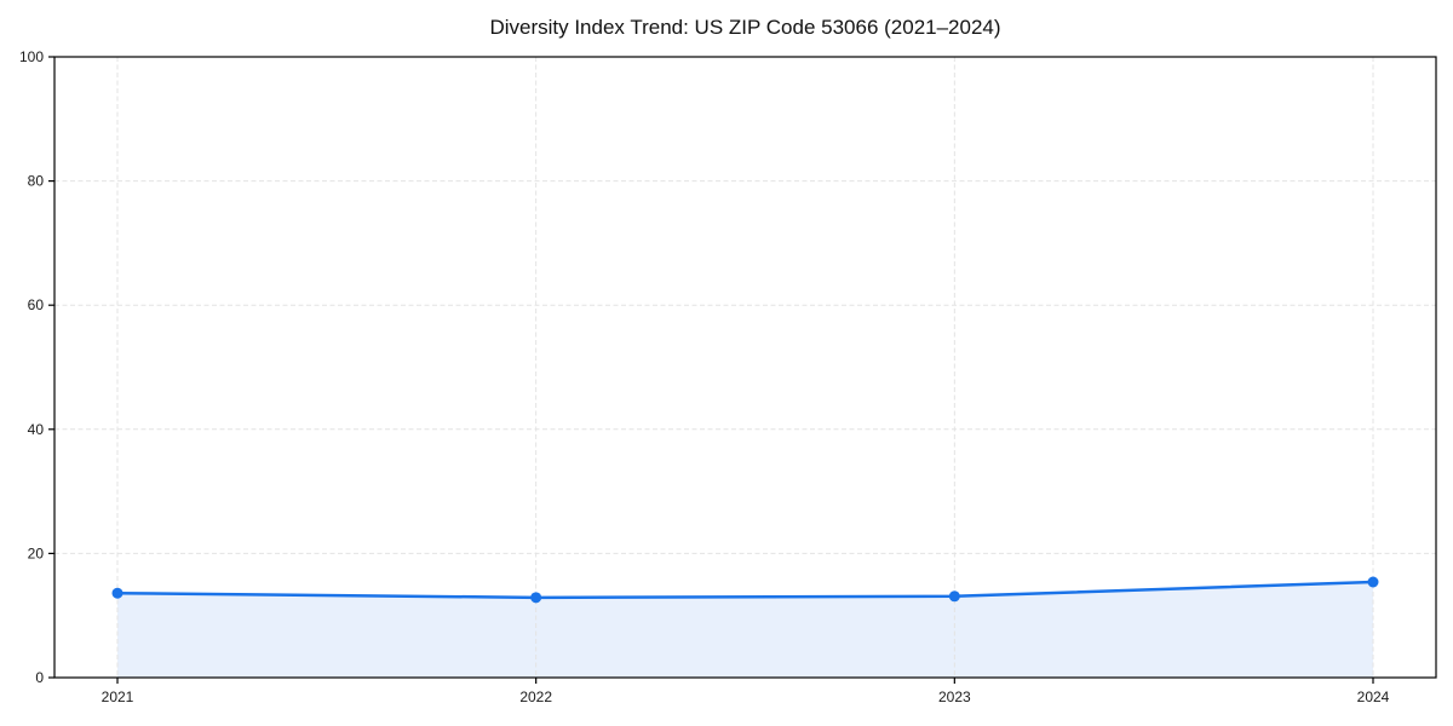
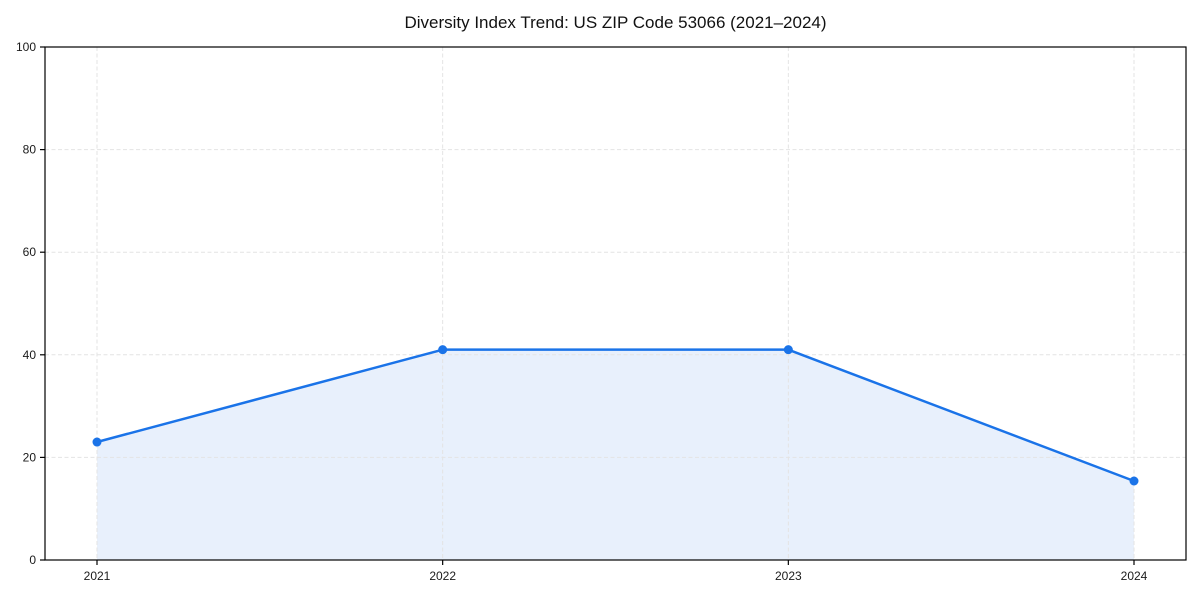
2021: 14 -> 23
2022: 13 -> 41
2023: 13 -> 41
